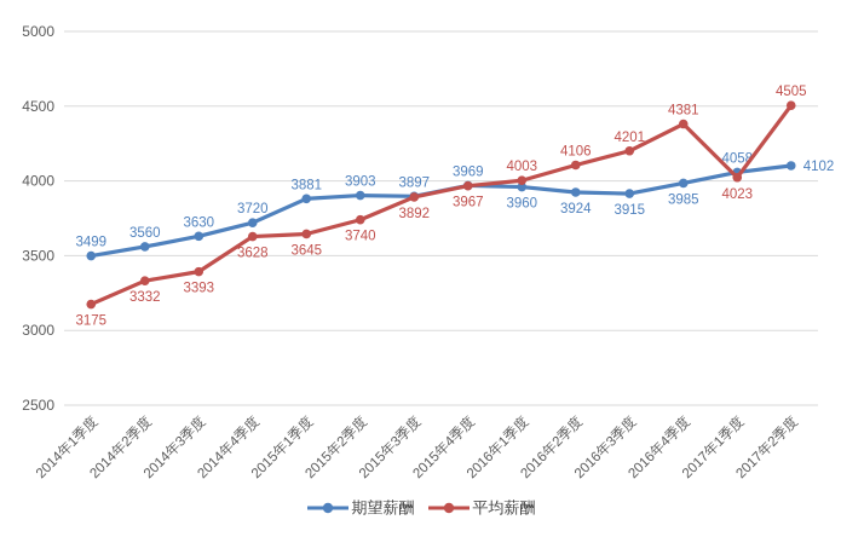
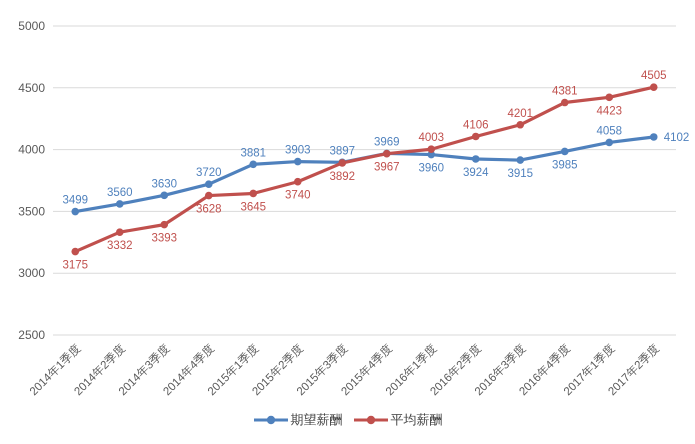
平均薪酬/2017年1季度: 4023 -> 4423
